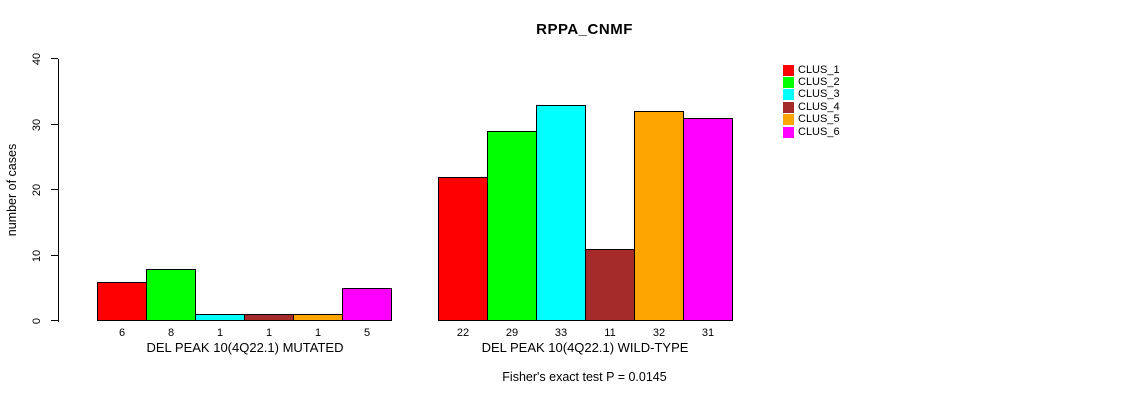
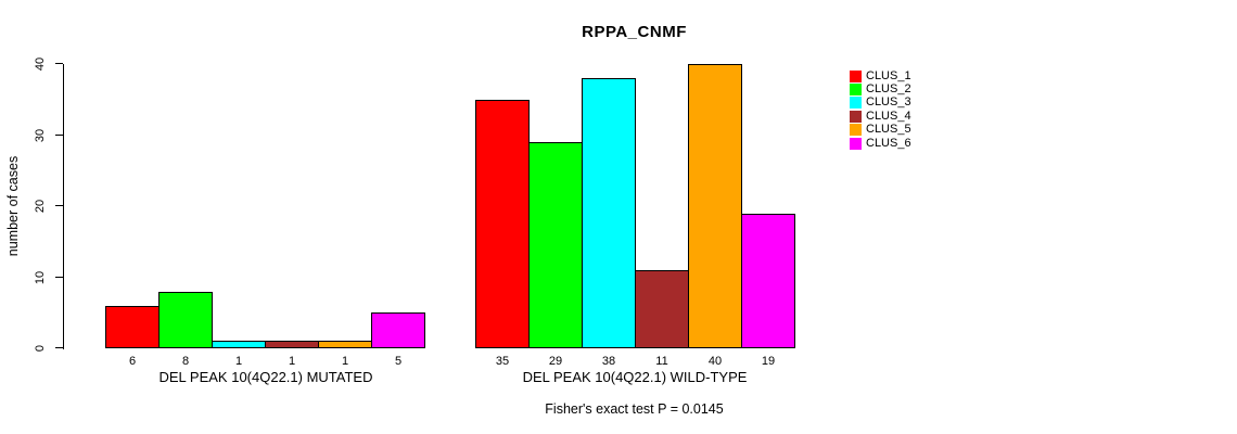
CLUS_1/DEL PEAK 10(4Q22.1) WILD-TYPE: 22 -> 35
CLUS_3/DEL PEAK 10(4Q22.1) WILD-TYPE: 33 -> 38
CLUS_5/DEL PEAK 10(4Q22.1) WILD-TYPE: 32 -> 40
CLUS_6/DEL PEAK 10(4Q22.1) WILD-TYPE: 31 -> 19
